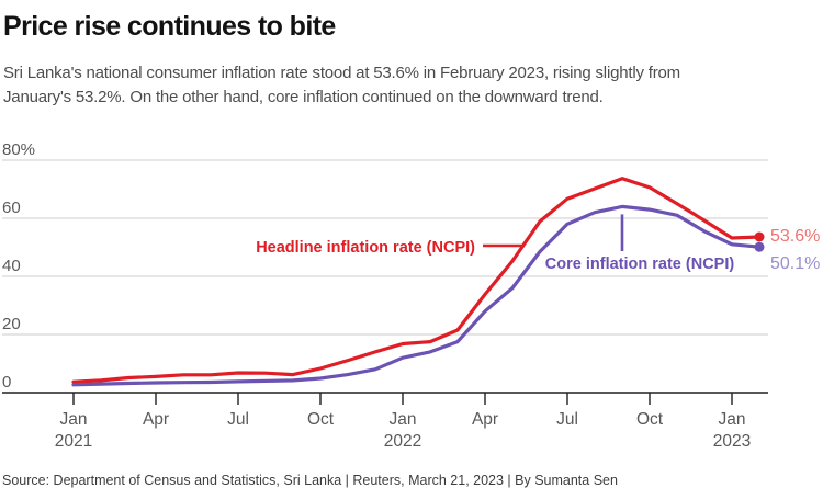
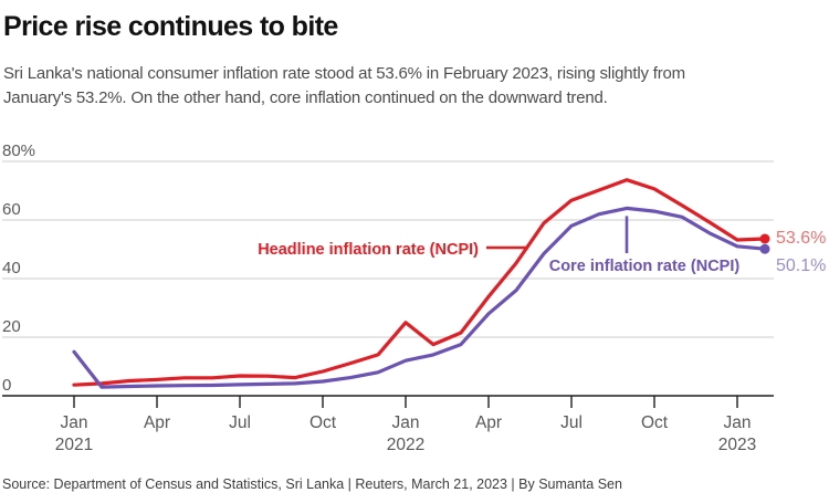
Core inflation rate (NCPI)/Jan 2021: 3% -> 15%
Headline inflation rate (NCPI)/Jan 2022: 17% -> 25%
